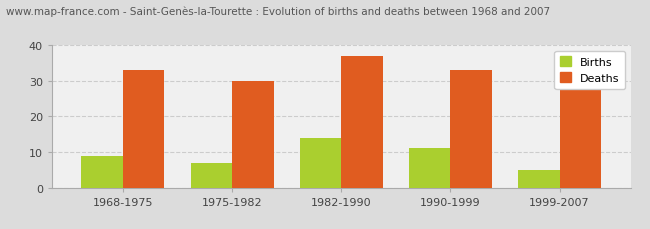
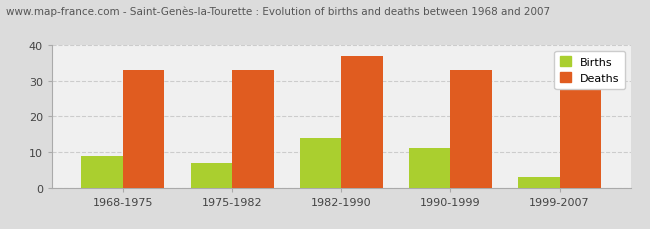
Deaths/1975-1982: 30 -> 33
Births/1999-2007: 5 -> 3
